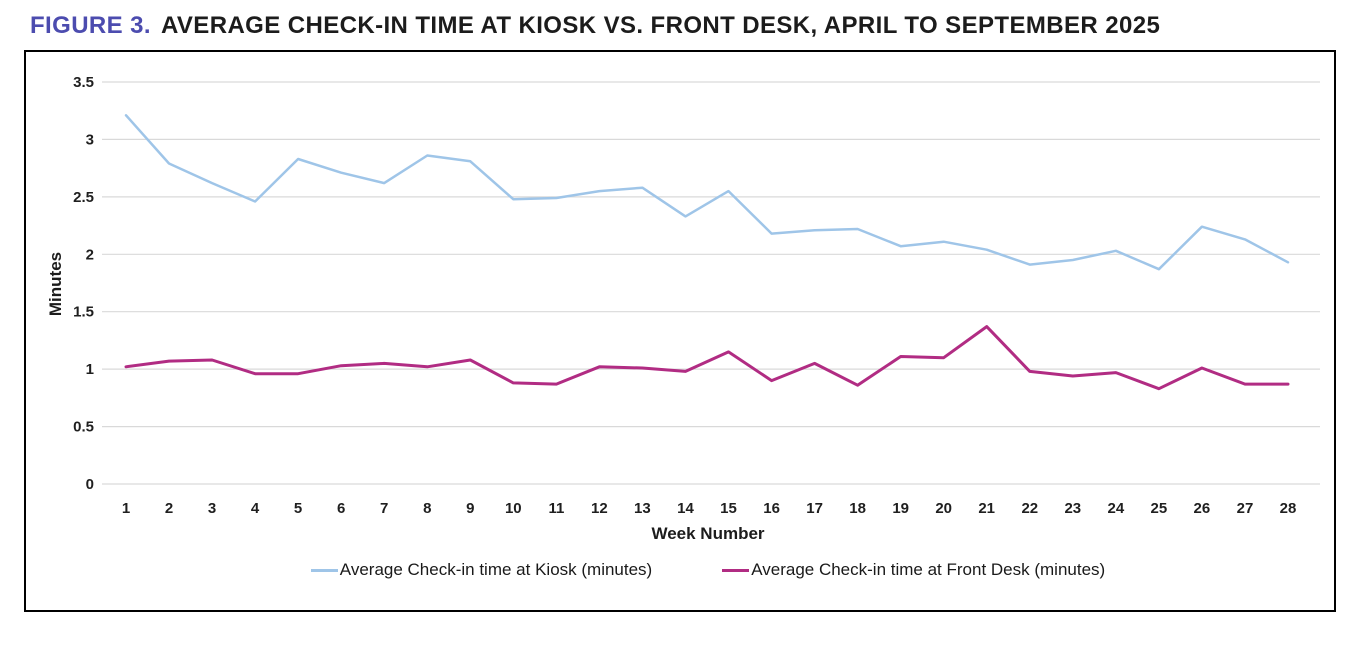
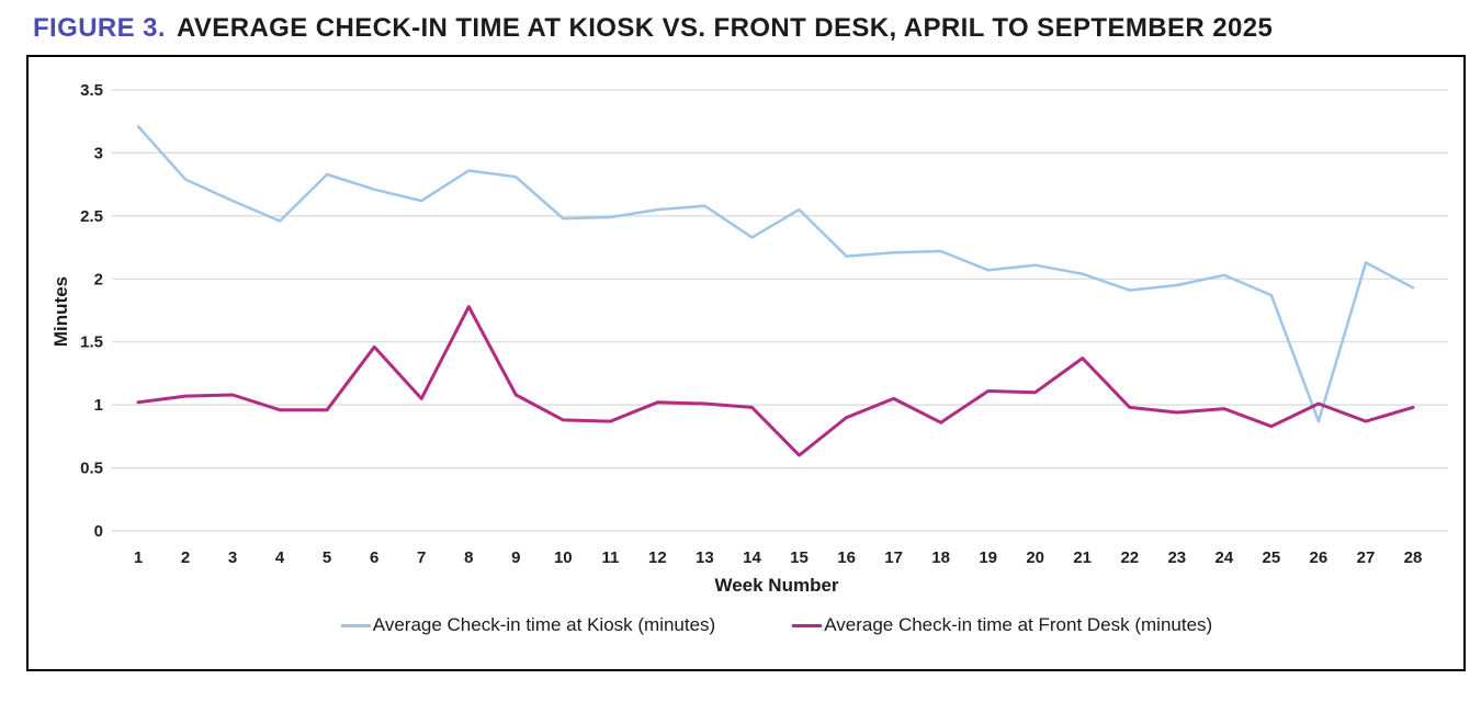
Average Check-in time at Front Desk (minutes)/6: 1.03 -> 1.46
Average Check-in time at Front Desk (minutes)/8: 1.02 -> 1.78
Average Check-in time at Front Desk (minutes)/15: 1.15 -> 0.60
Average Check-in time at Kiosk (minutes)/26: 2.24 -> 0.87
Average Check-in time at Front Desk (minutes)/28: 0.87 -> 0.98
